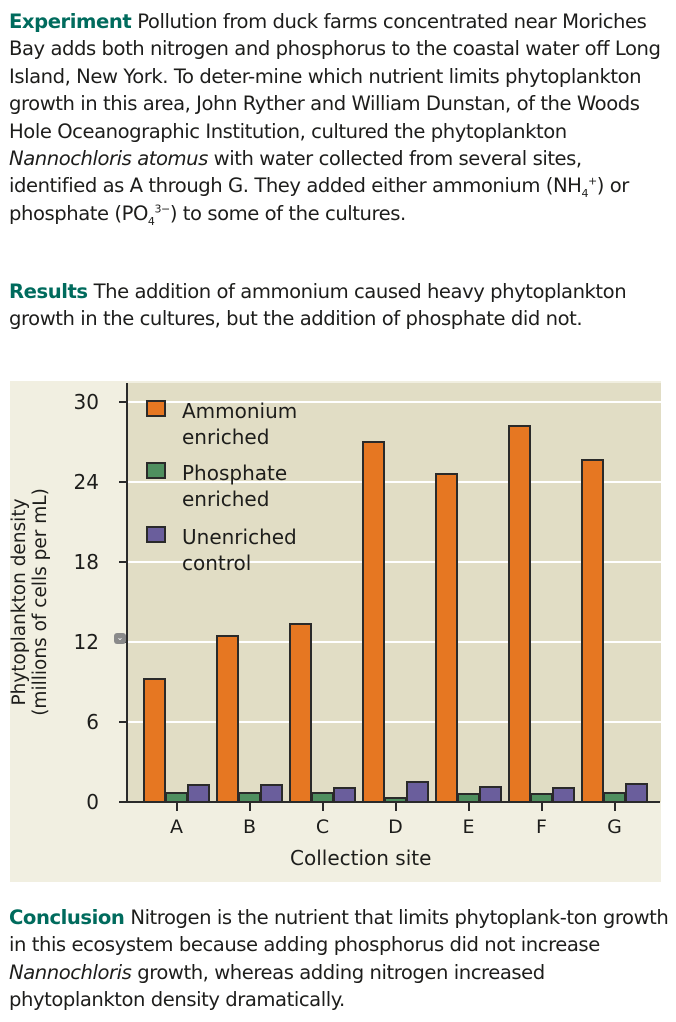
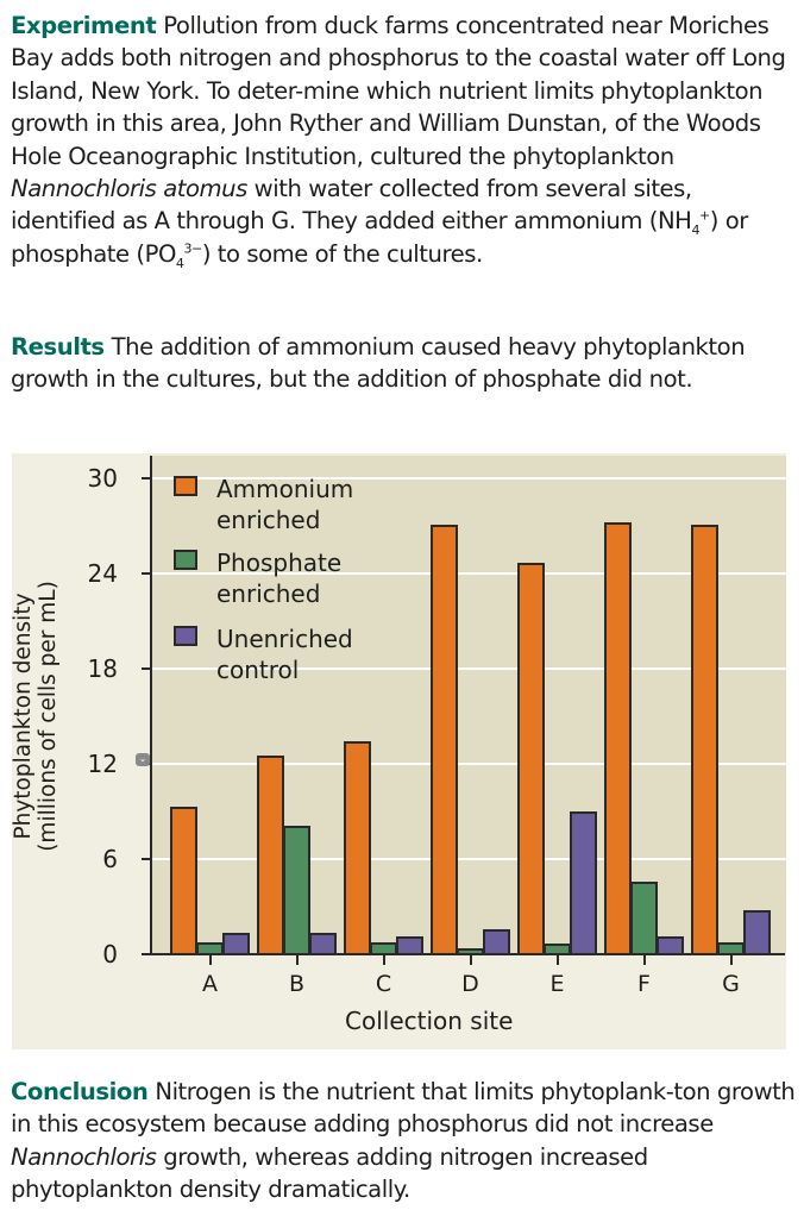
Phosphate enriched/B: 0.8 -> 8.1
Unenriched control/E: 1.2 -> 9.0
Ammonium enriched/F: 28.3 -> 27.2
Phosphate enriched/F: 0.7 -> 4.6
Ammonium enriched/G: 25.7 -> 27.1
Unenriched control/G: 1.4 -> 2.8
